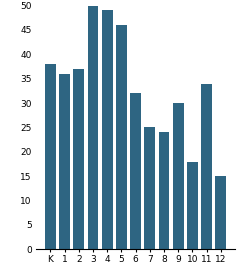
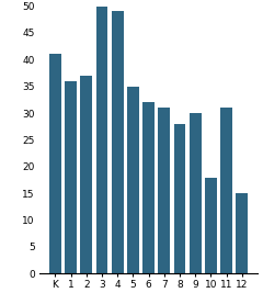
K: 38 -> 41
5: 46 -> 35
7: 25 -> 31
8: 24 -> 28
11: 34 -> 31
